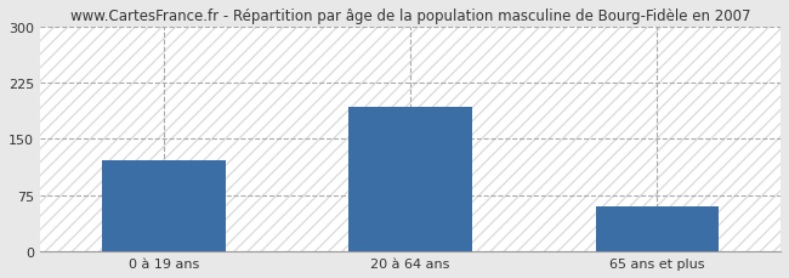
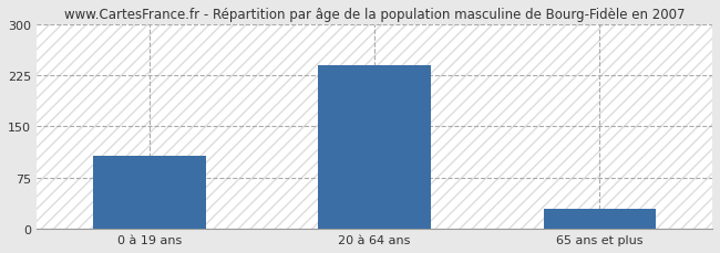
0 à 19 ans: 122 -> 107
20 à 64 ans: 192 -> 240
65 ans et plus: 60 -> 30
